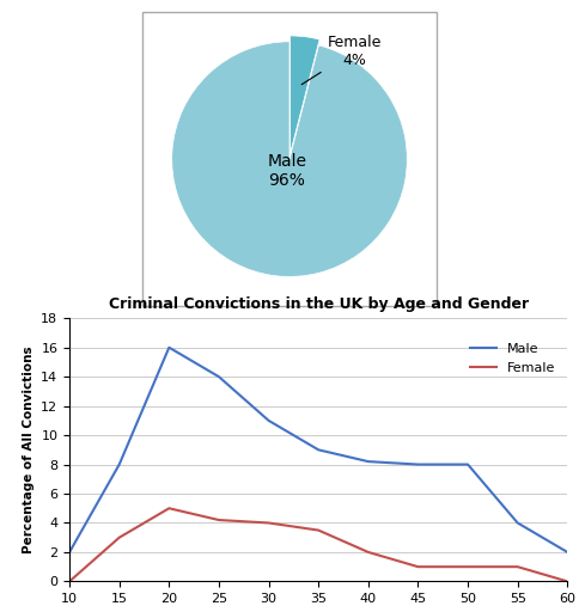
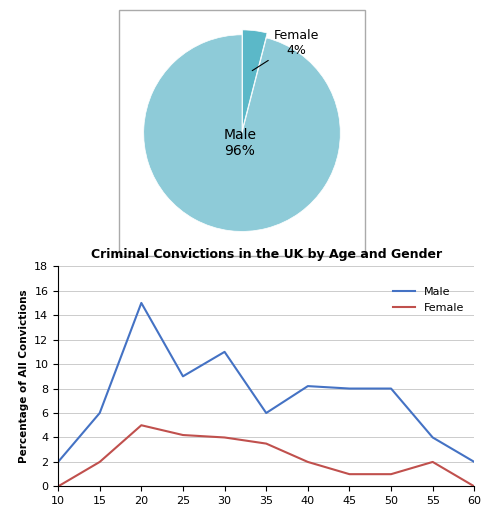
Male/15: 8.0 -> 6.0
Female/15: 3.0 -> 2.0
Male/20: 16.0 -> 15.0
Male/25: 14.0 -> 9.0
Male/35: 9.0 -> 6.0
Female/55: 1.0 -> 2.0
